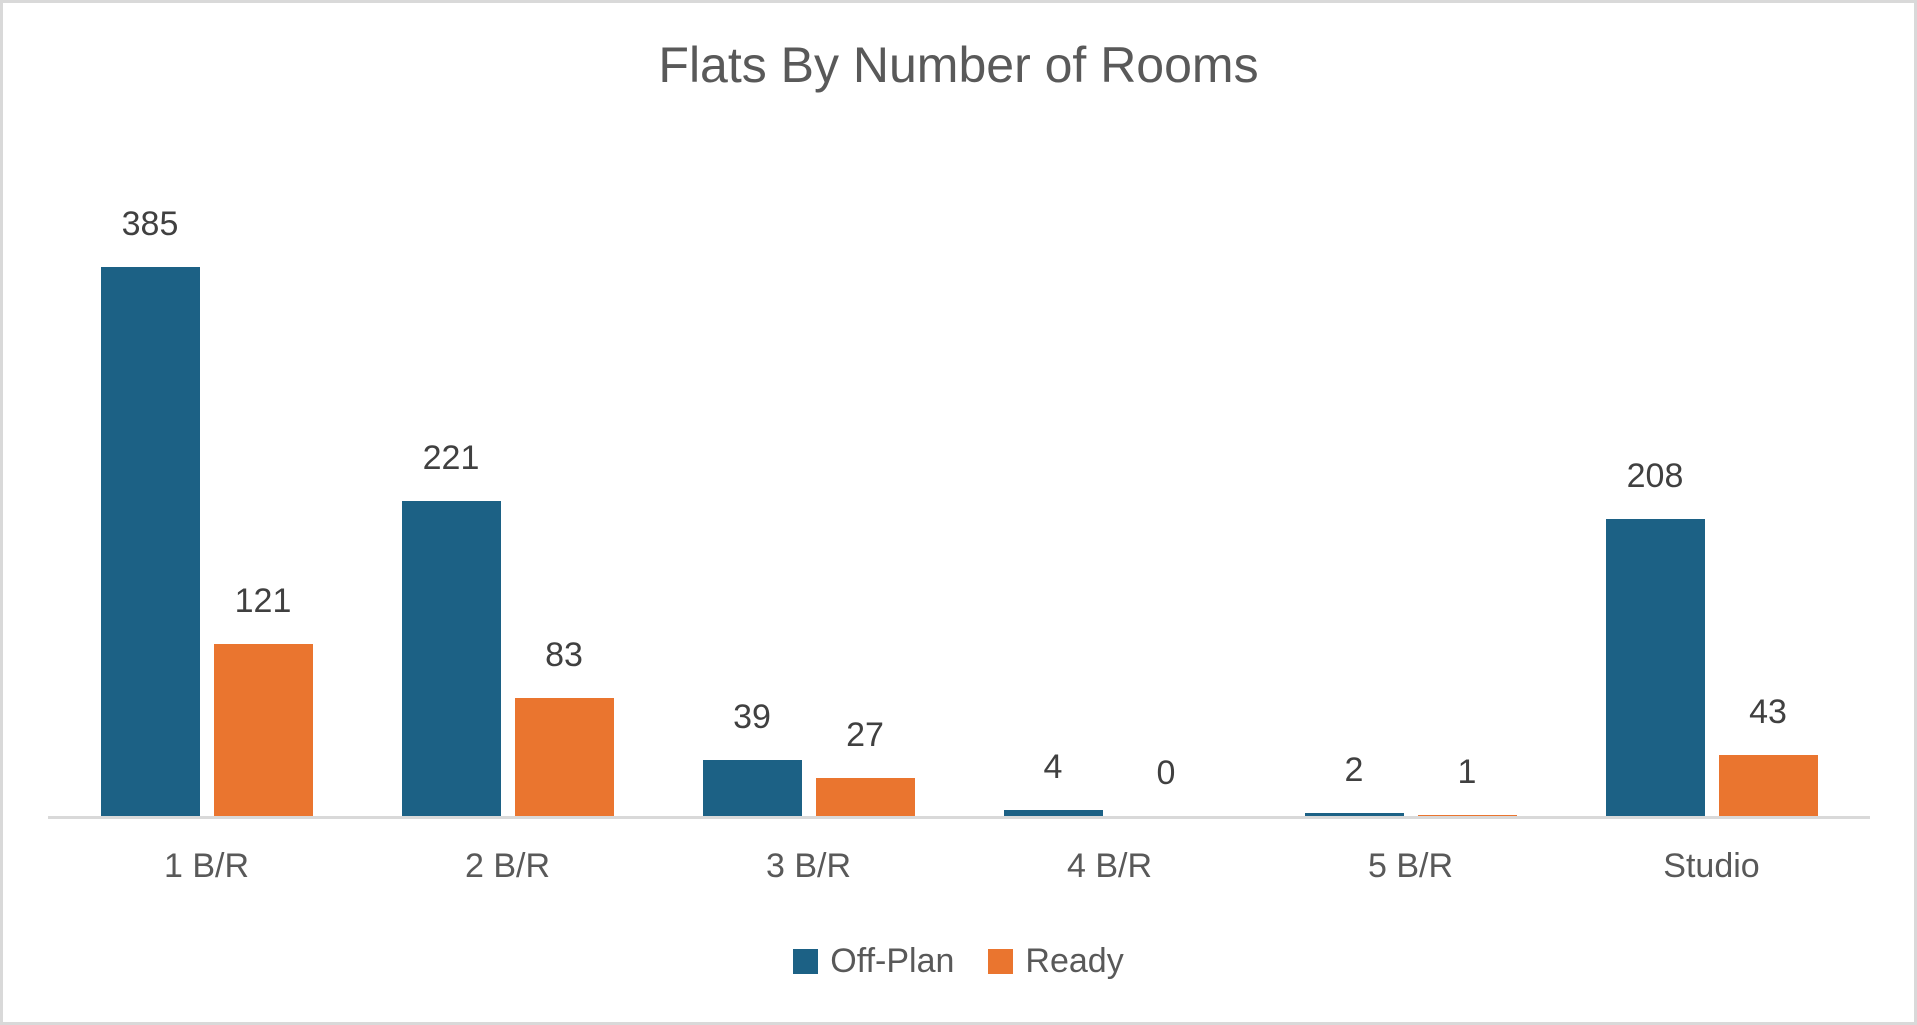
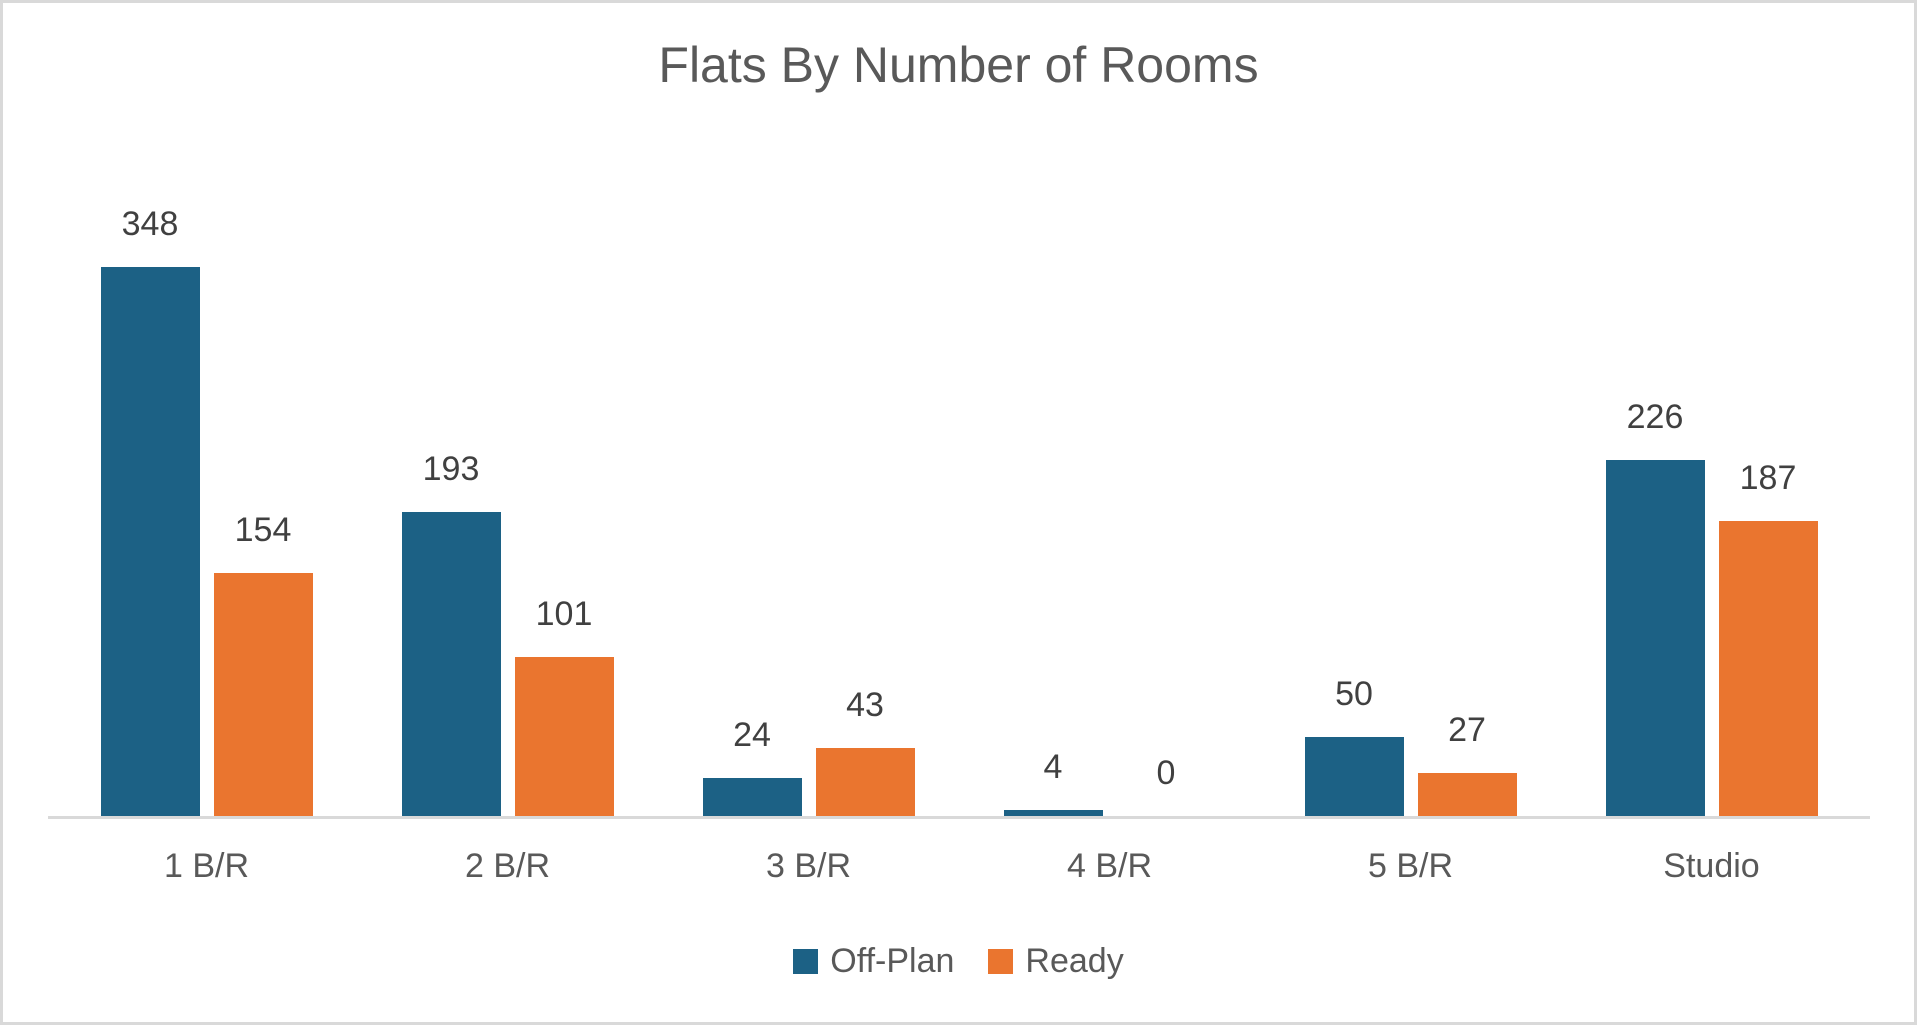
Off-Plan/1 B/R: 385 -> 348
Ready/1 B/R: 121 -> 154
Off-Plan/2 B/R: 221 -> 193
Ready/2 B/R: 83 -> 101
Off-Plan/3 B/R: 39 -> 24
Ready/3 B/R: 27 -> 43
Off-Plan/5 B/R: 2 -> 50
Ready/5 B/R: 1 -> 27
Off-Plan/Studio: 208 -> 226
Ready/Studio: 43 -> 187
